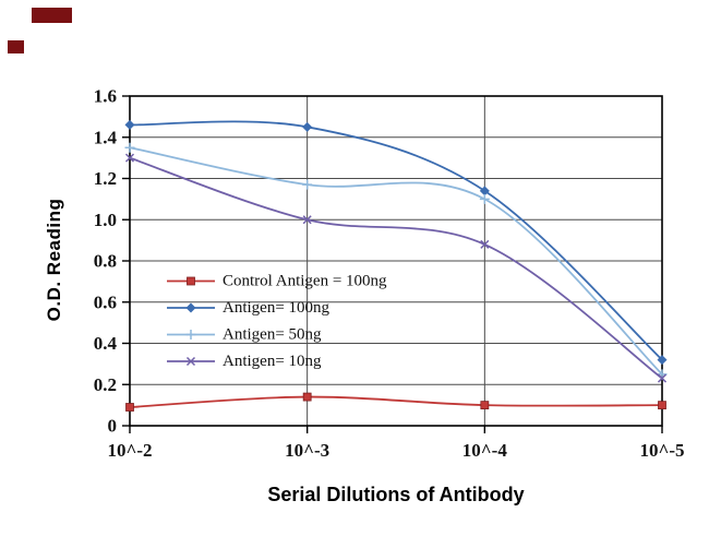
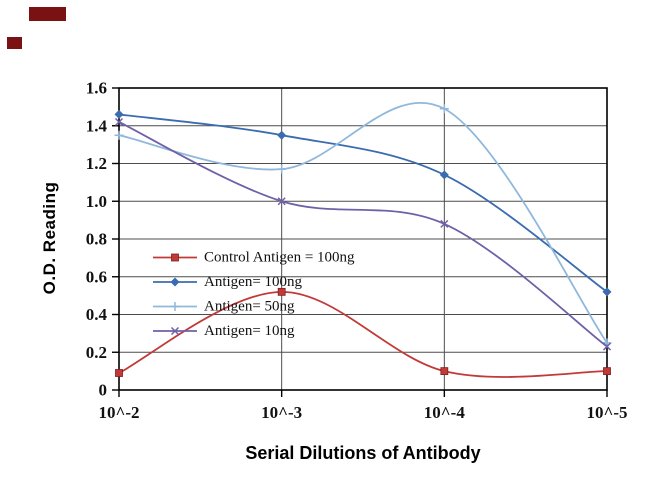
Antigen= 10ng/10^-2: 1.30 -> 1.42
Control Antigen = 100ng/10^-3: 0.14 -> 0.52
Antigen= 100ng/10^-3: 1.45 -> 1.35
Antigen= 50ng/10^-4: 1.10 -> 1.49
Antigen= 100ng/10^-5: 0.32 -> 0.52
